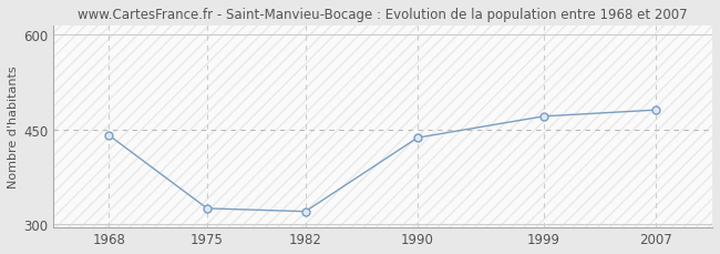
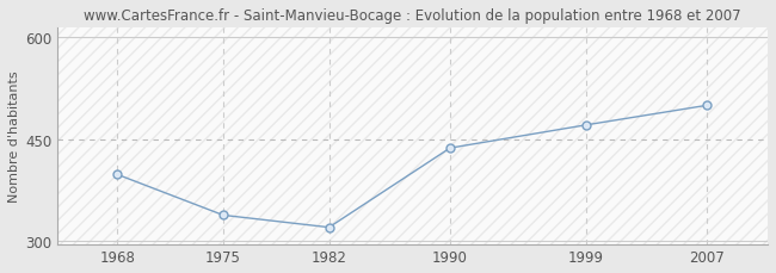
1968: 441 -> 398
1975: 325 -> 338
2007: 481 -> 500
